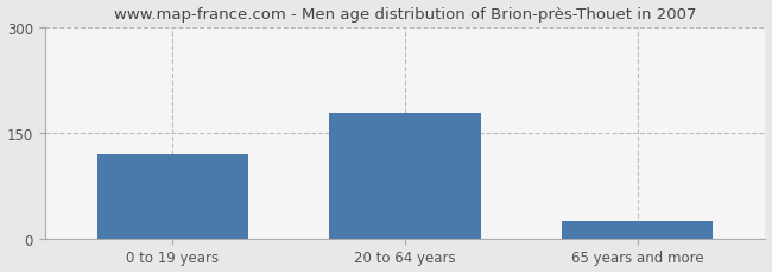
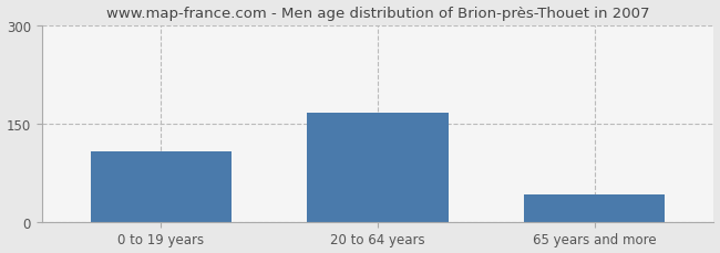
0 to 19 years: 120 -> 108
20 to 64 years: 178 -> 166
65 years and more: 25 -> 42
